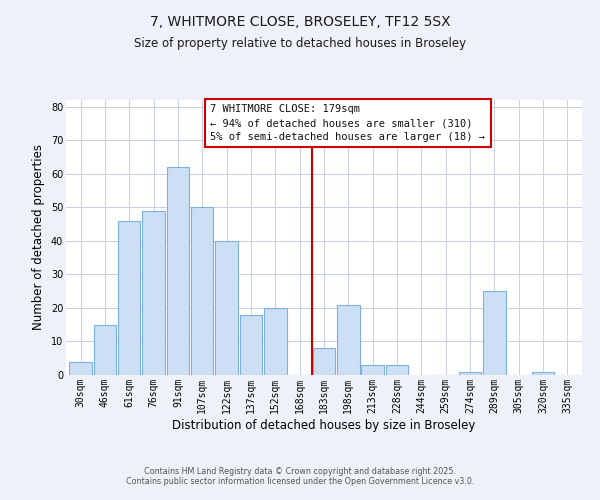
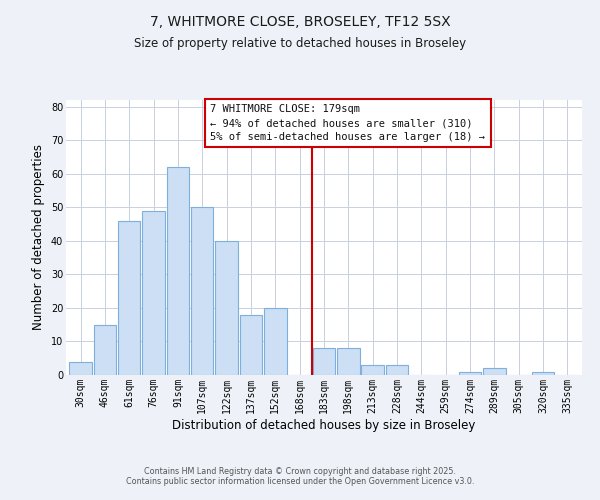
198sqm: 21 -> 8
289sqm: 25 -> 2
